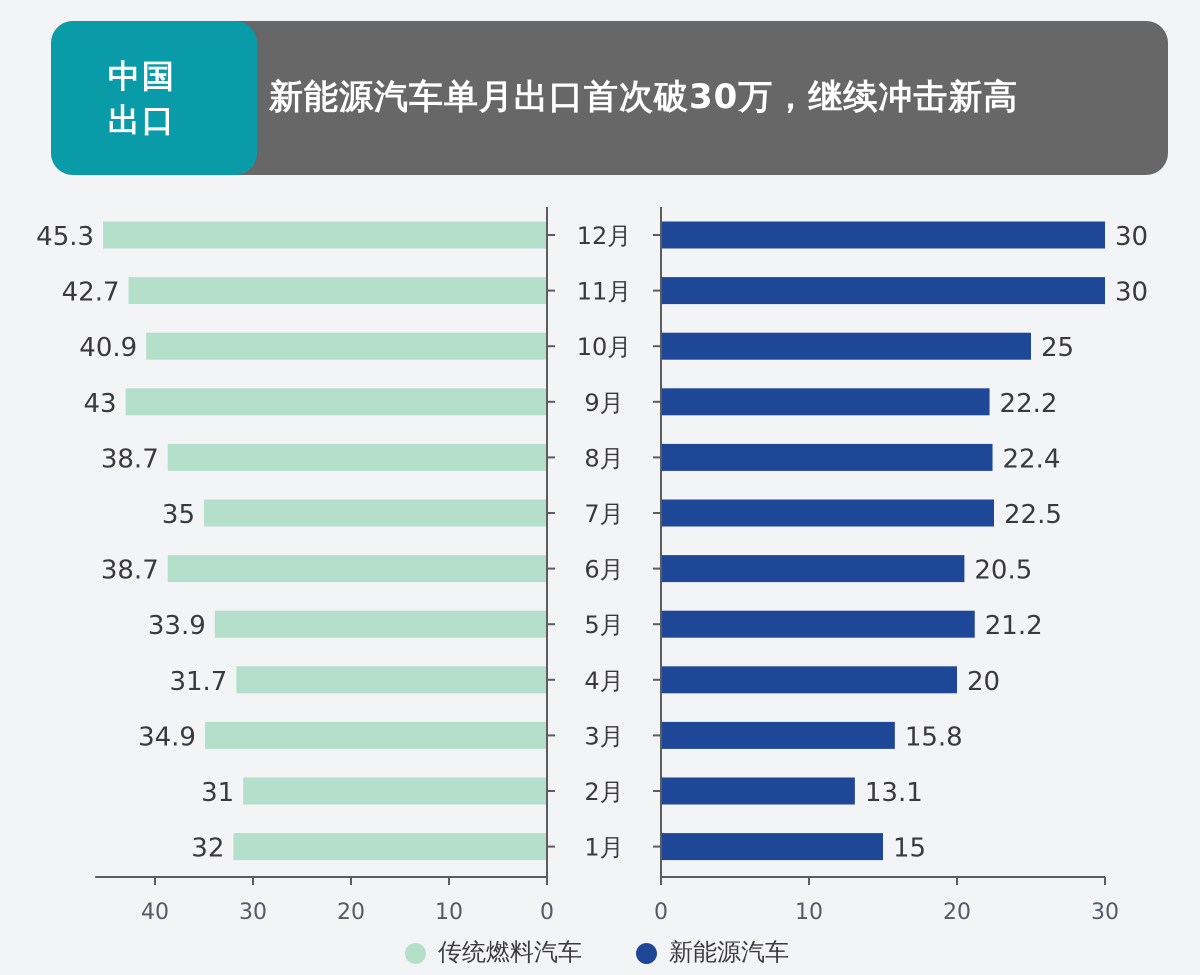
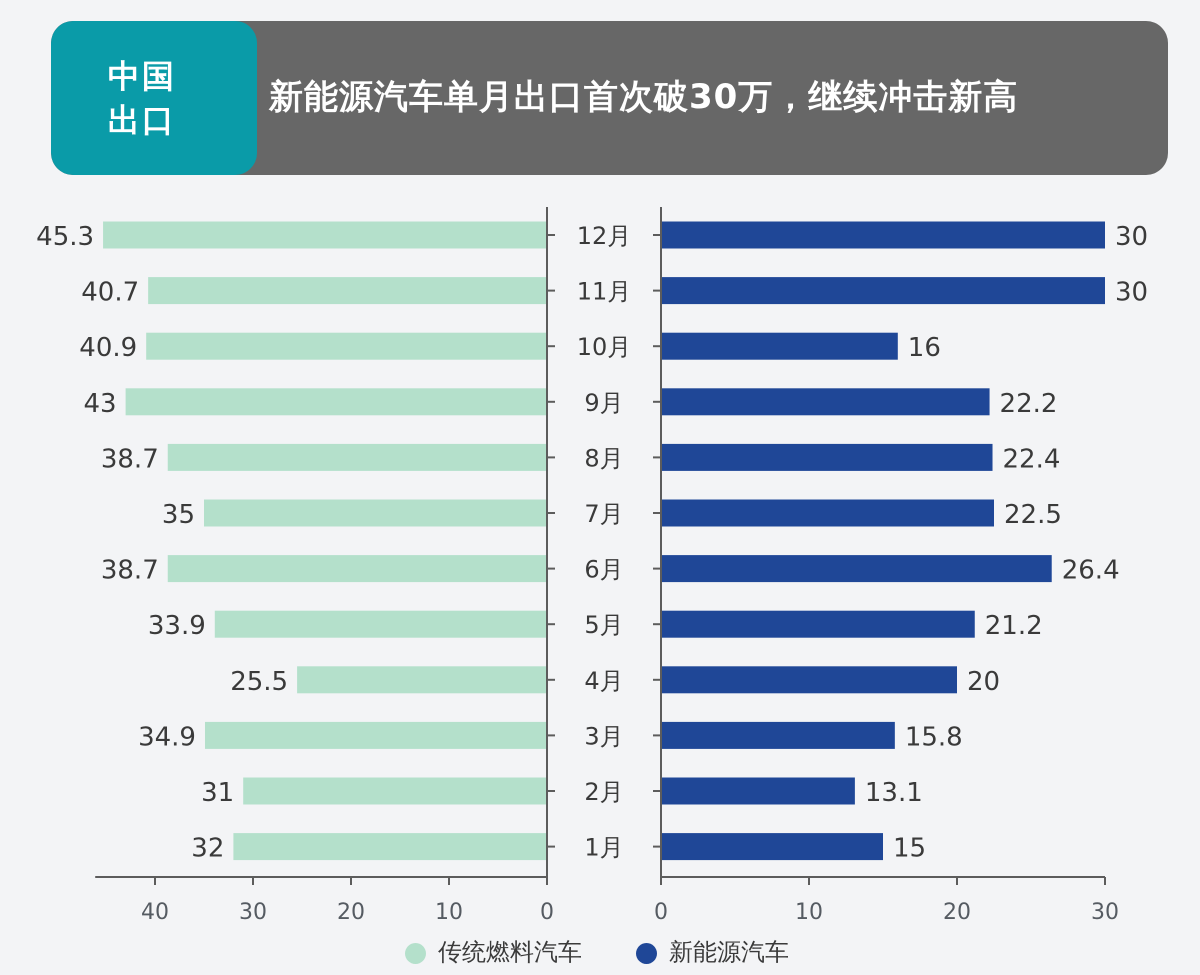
传统燃料汽车/11月: 42.7 -> 40.7
新能源汽车/10月: 25 -> 16
新能源汽车/6月: 20.5 -> 26.4
传统燃料汽车/4月: 31.7 -> 25.5
